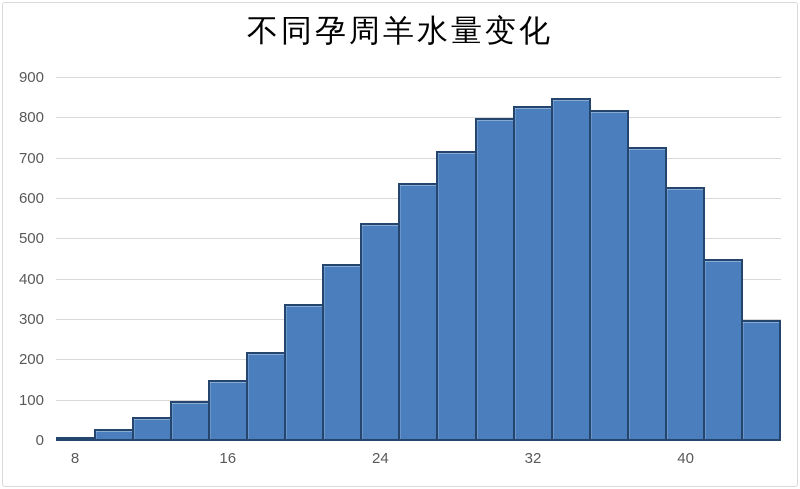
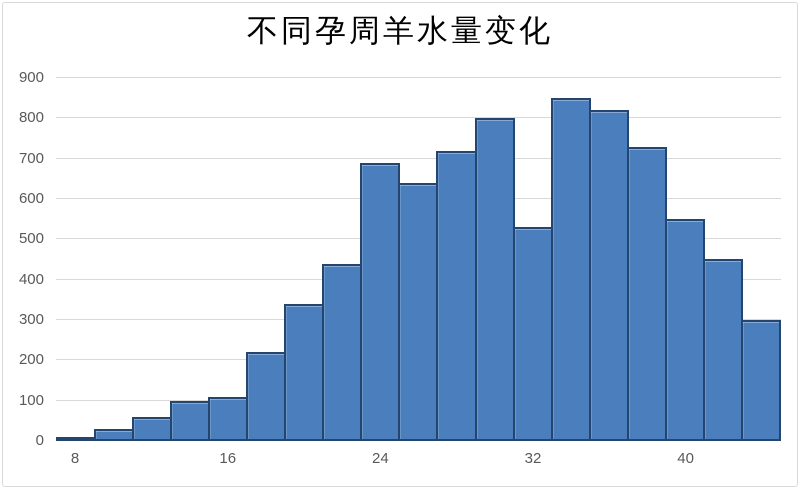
16: 150 -> 110
24: 540 -> 690
32: 830 -> 530
40: 630 -> 550
